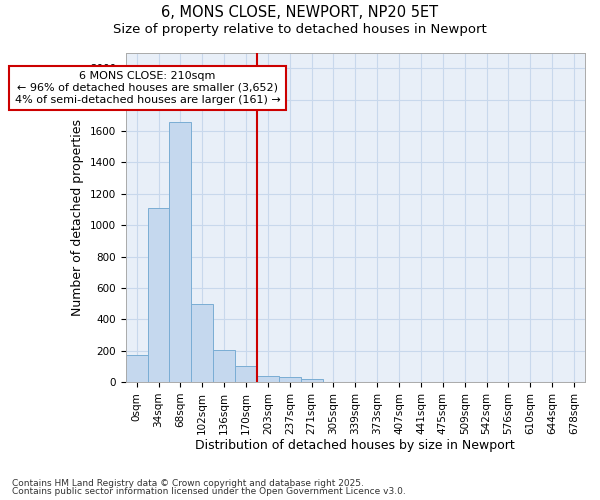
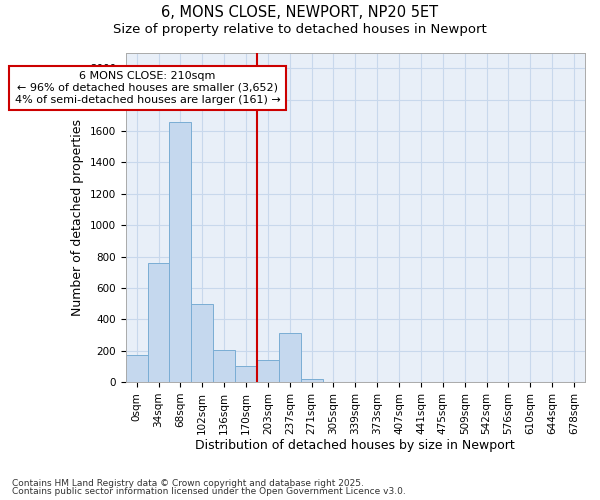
34sqm: 1110 -> 760
203sqm: 40 -> 140
237sqm: 30 -> 310
